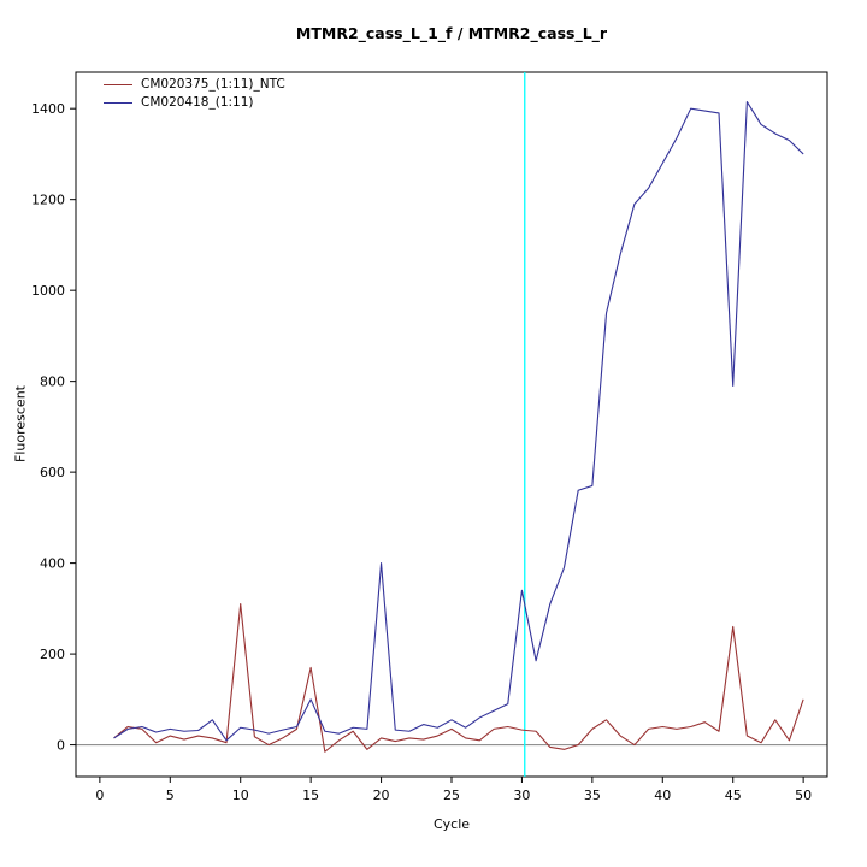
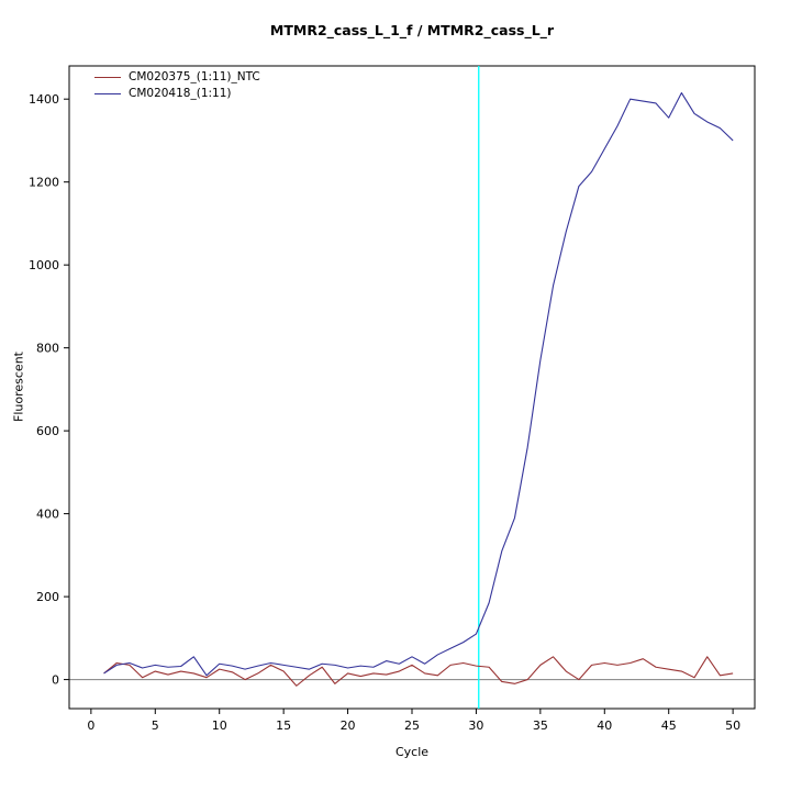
CM020375_(1:11)_NTC/10: 310 -> 20
CM020375_(1:11)_NTC/15: 170 -> 20
CM020418_(1:11)/15: 100 -> 40
CM020418_(1:11)/20: 400 -> 30
CM020418_(1:11)/30: 340 -> 110
CM020418_(1:11)/35: 570 -> 770
CM020375_(1:11)_NTC/45: 260 -> 20
CM020418_(1:11)/45: 790 -> 1360
CM020375_(1:11)_NTC/50: 100 -> 20
